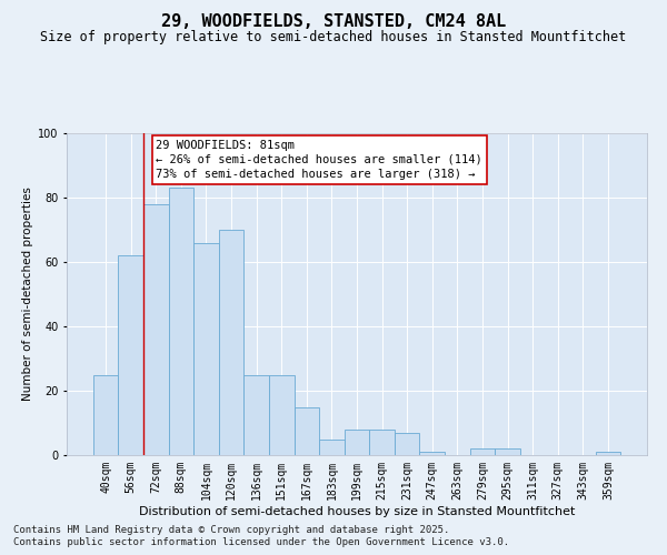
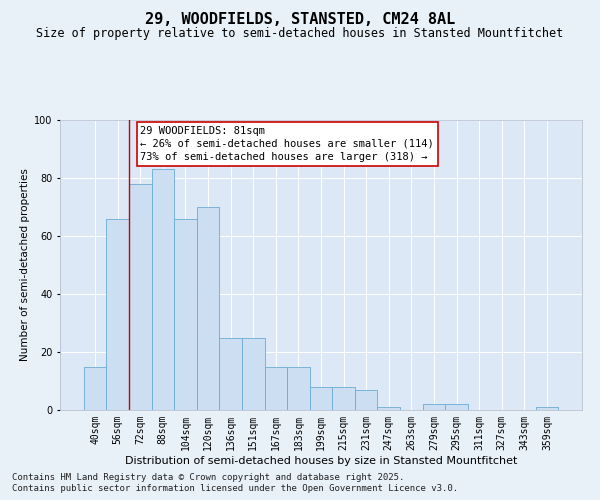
40sqm: 25 -> 15
56sqm: 62 -> 66
183sqm: 5 -> 15
